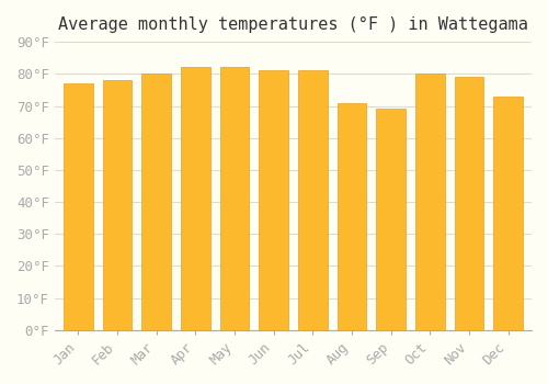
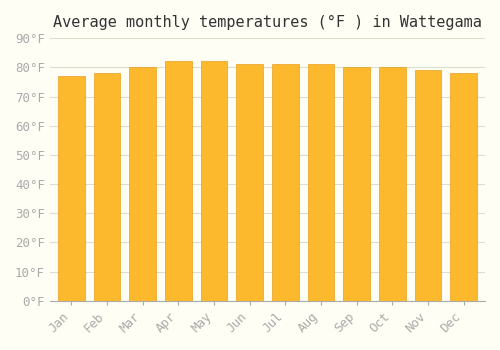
Aug: 71°F -> 81°F
Sep: 69°F -> 80°F
Dec: 73°F -> 78°F
